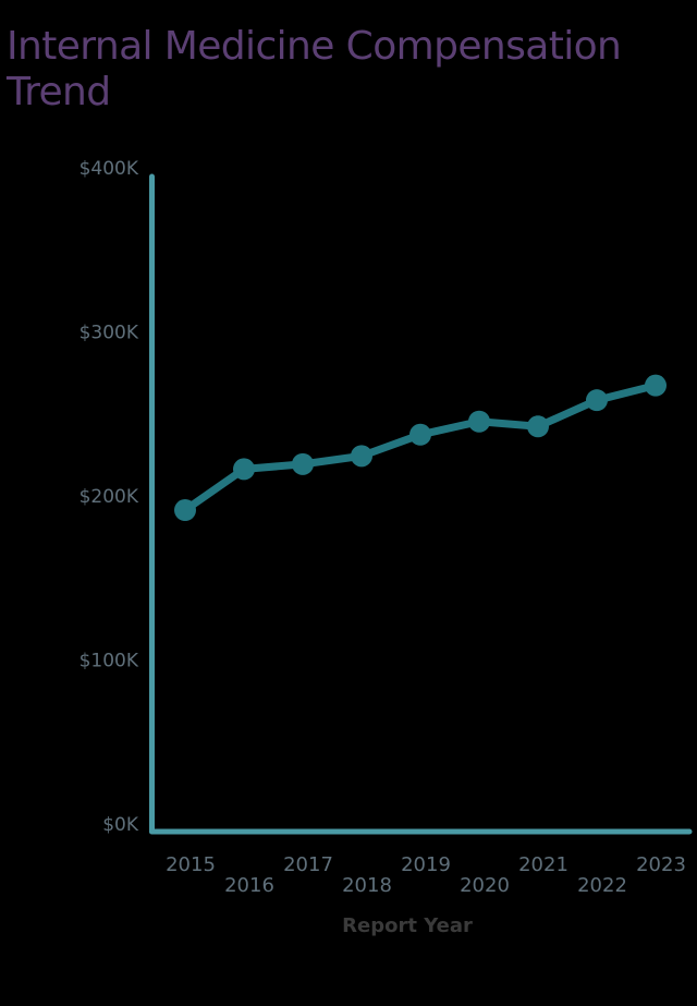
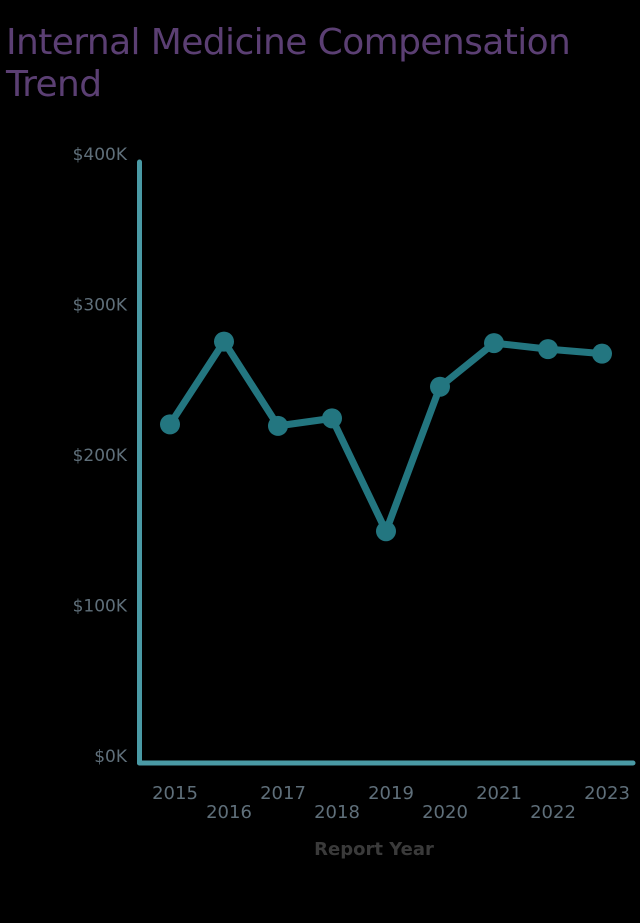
2015: $196K -> $225K
2016: $221K -> $280K
2019: $242K -> $154K
2021: $247K -> $279K
2022: $263K -> $275K
